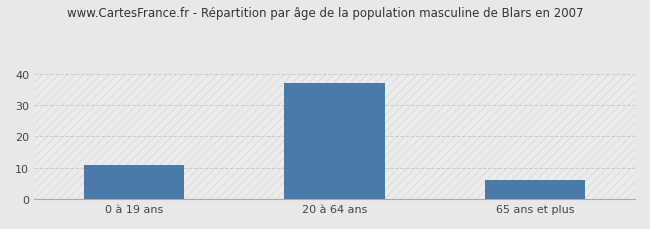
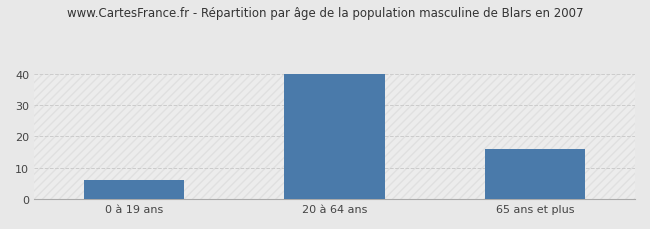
0 à 19 ans: 11 -> 6
20 à 64 ans: 37 -> 40
65 ans et plus: 6 -> 16
